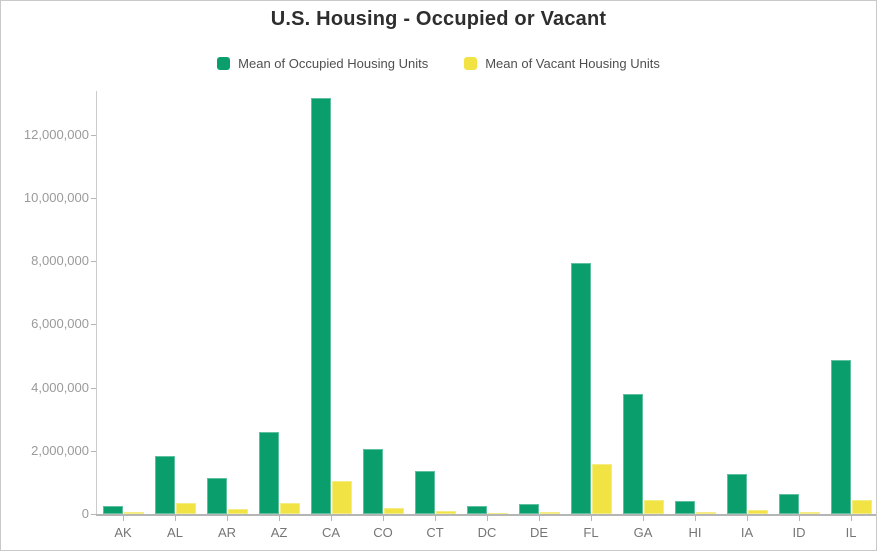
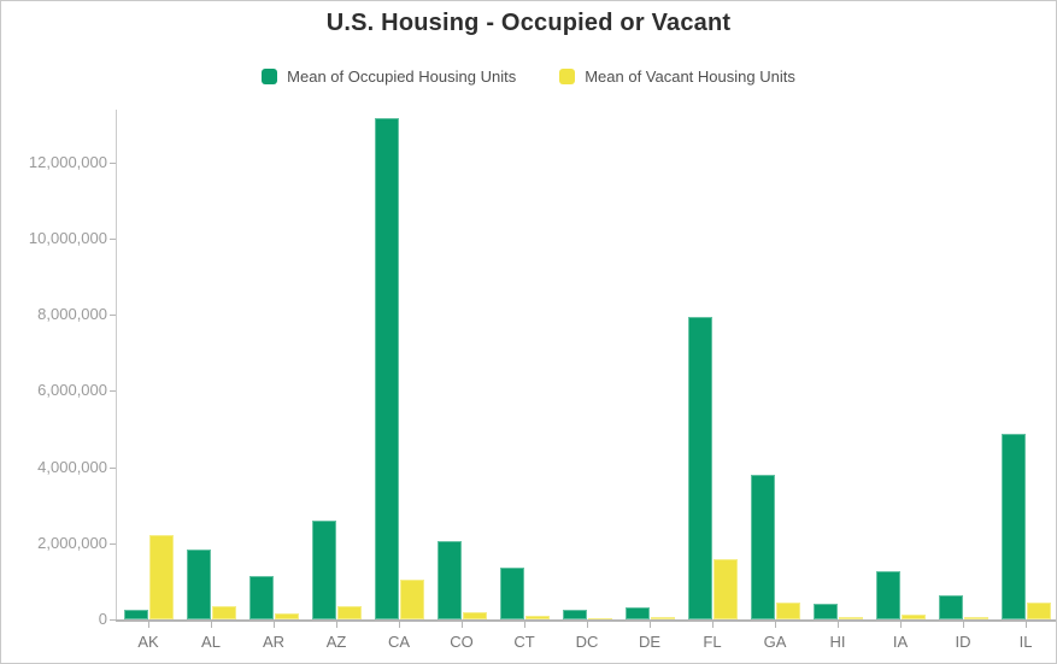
Mean of Vacant Housing Units/AK: 100000 -> 2200000
